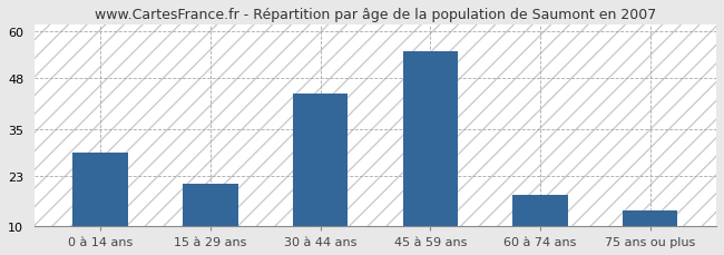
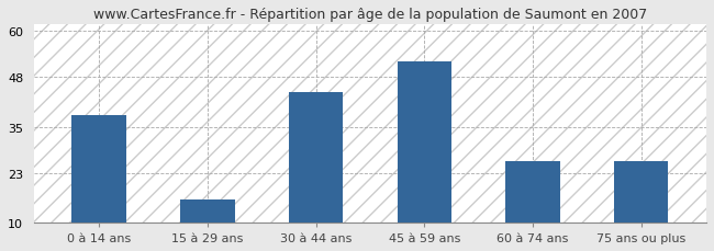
0 à 14 ans: 29 -> 38
15 à 29 ans: 21 -> 16
45 à 59 ans: 55 -> 52
60 à 74 ans: 18 -> 26
75 ans ou plus: 14 -> 26
